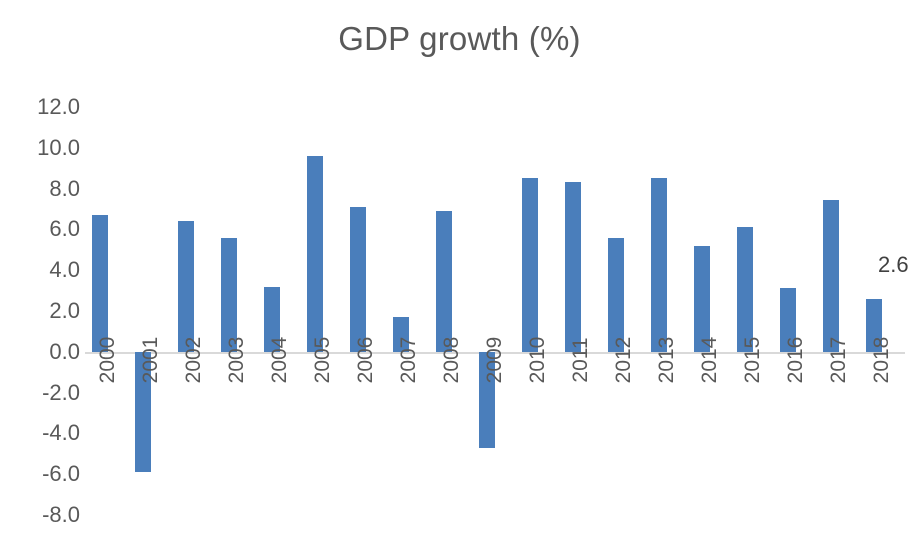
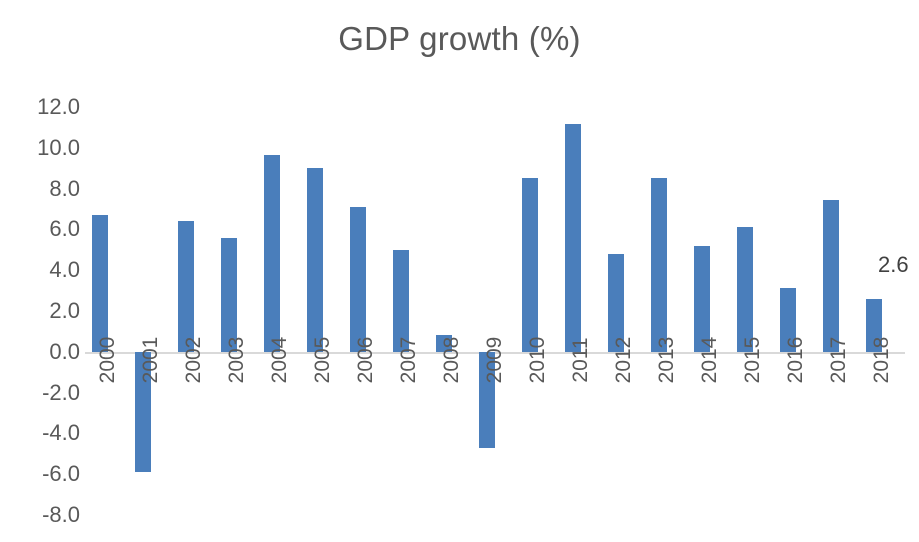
2004: 3.2 -> 9.7
2005: 9.6 -> 9.0
2007: 1.7 -> 5.0
2008: 6.9 -> 0.8
2011: 8.3 -> 11.2
2012: 5.6 -> 4.8
